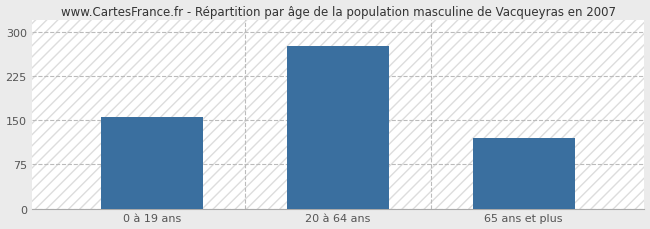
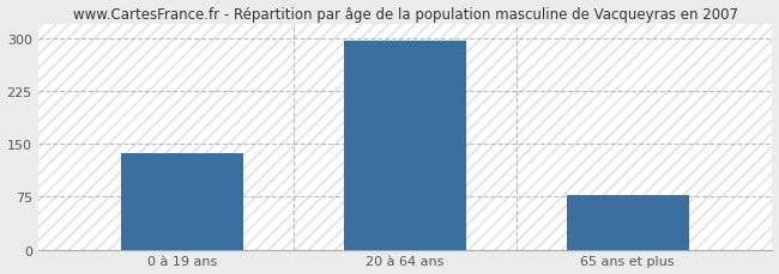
0 à 19 ans: 156 -> 136
20 à 64 ans: 276 -> 297
65 ans et plus: 120 -> 78
